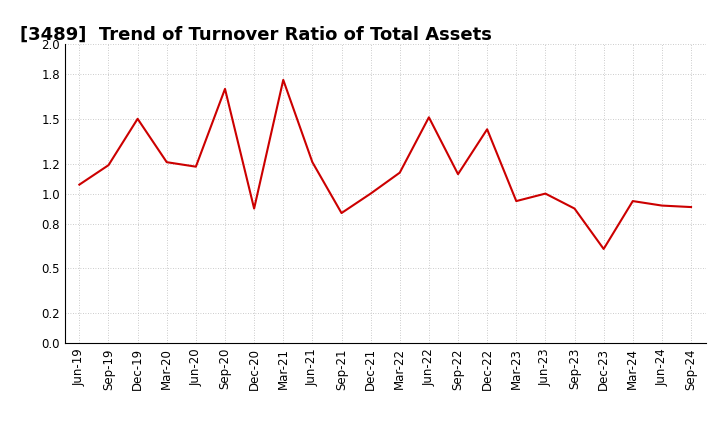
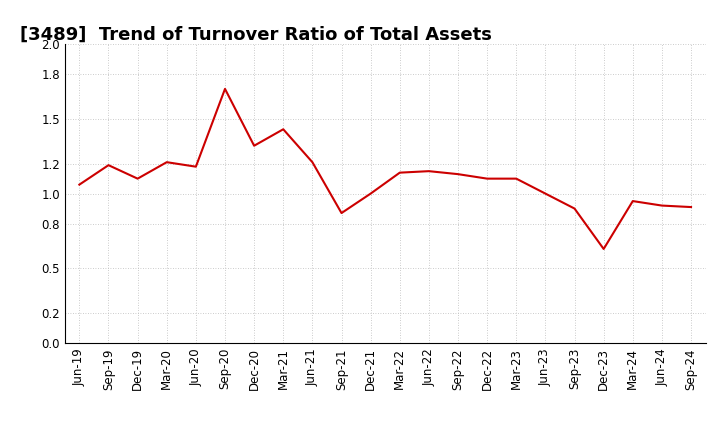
Dec-19: 1.50 -> 1.10
Dec-20: 0.90 -> 1.32
Mar-21: 1.76 -> 1.43
Jun-22: 1.51 -> 1.15
Dec-22: 1.43 -> 1.10
Mar-23: 0.95 -> 1.10
